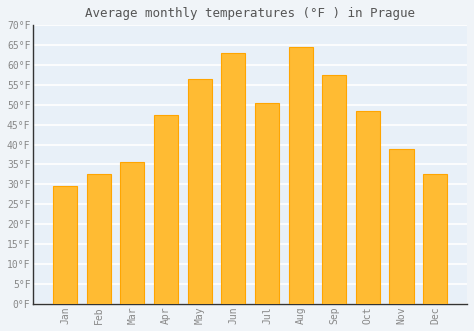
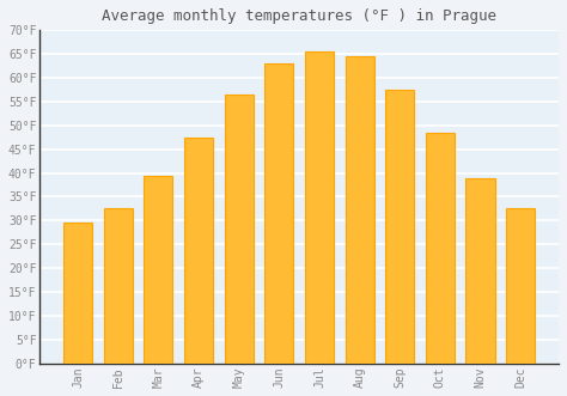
Mar: 35.5°F -> 39.5°F
Jul: 50.5°F -> 65.5°F
